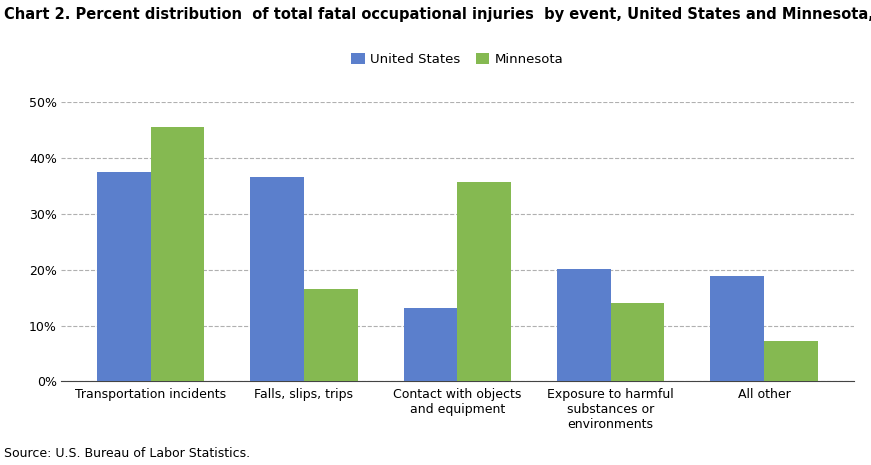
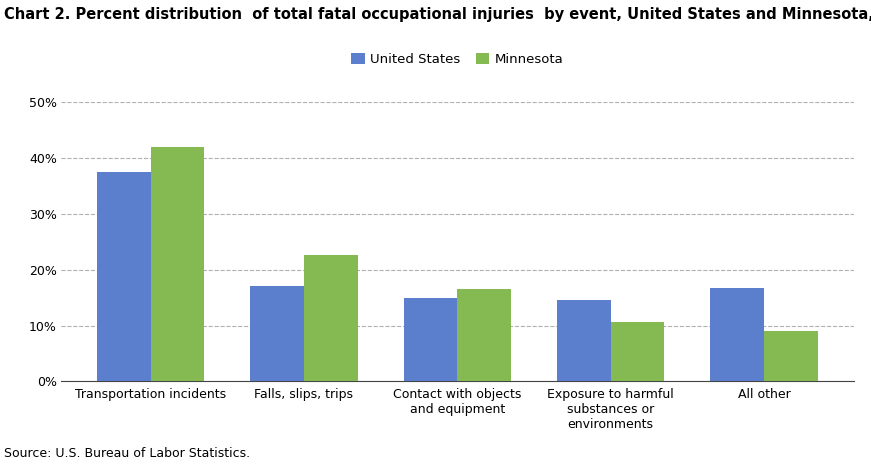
Minnesota/Transportation incidents: 45.6% -> 42.0%
United States/Falls, slips, trips: 36.6% -> 17.0%
Minnesota/Falls, slips, trips: 16.6% -> 22.7%
United States/Contact with objects and equipment: 13.2% -> 15.0%
Minnesota/Contact with objects and equipment: 35.8% -> 16.5%
United States/Exposure to harmful substances or environments: 20.2% -> 14.5%
Minnesota/Exposure to harmful substances or environments: 14.0% -> 10.7%
United States/All other: 18.8% -> 16.8%
Minnesota/All other: 7.2% -> 9.0%
